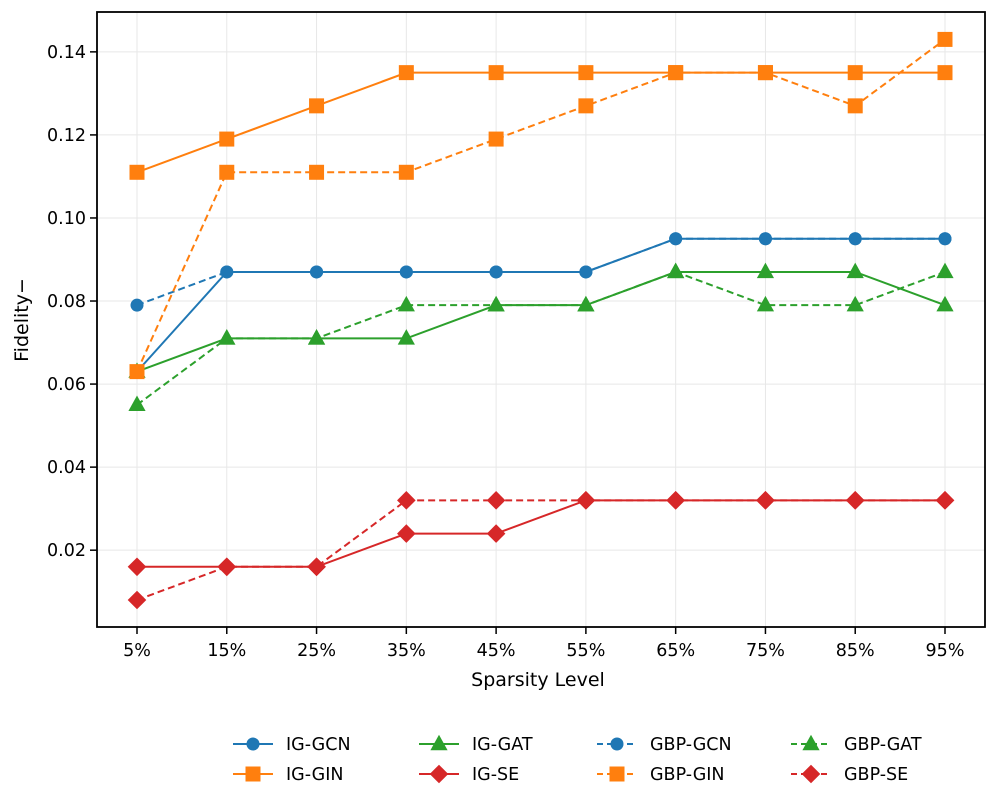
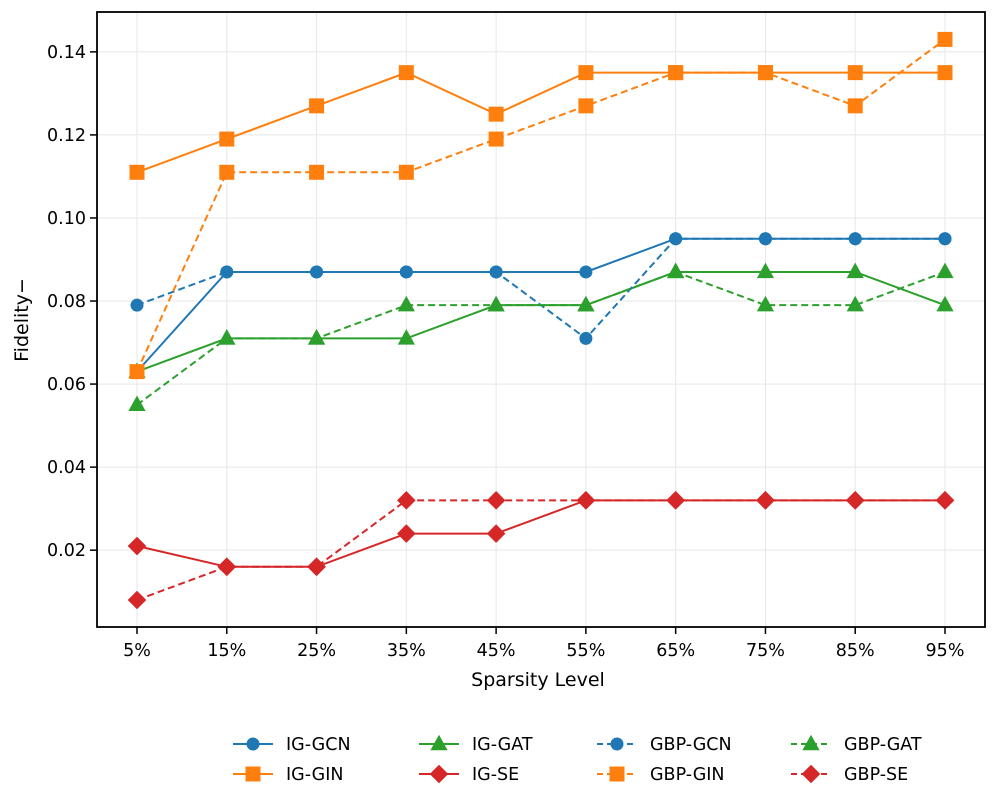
IG-SE/5%: 0.016 -> 0.021
IG-GIN/45%: 0.135 -> 0.125
GBP-GCN/55%: 0.087 -> 0.071
